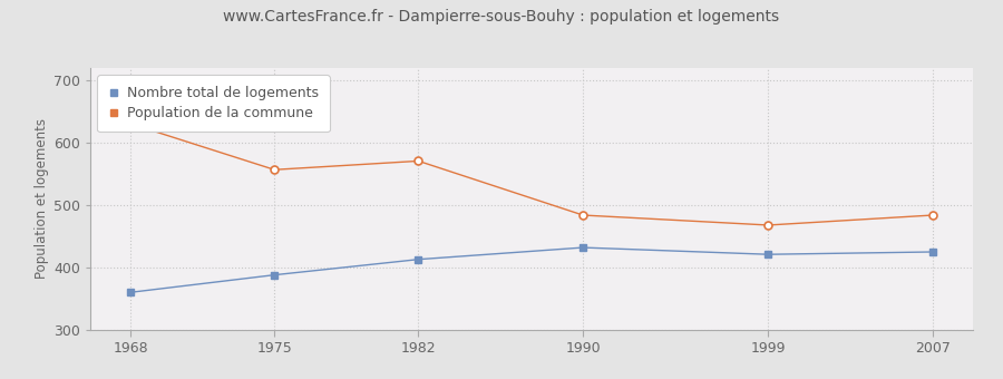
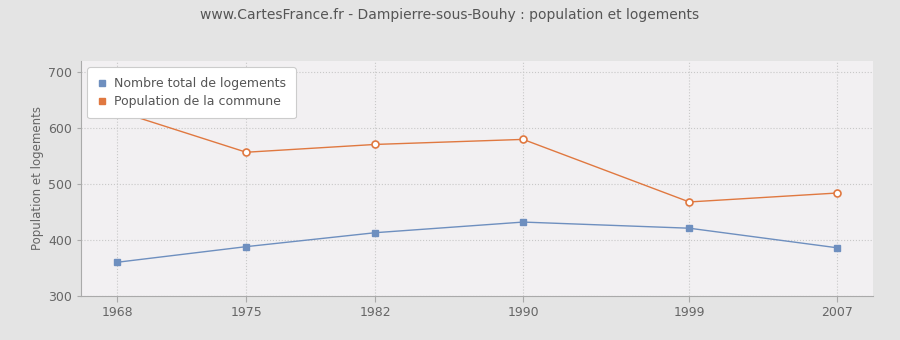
Population de la commune/1990: 484 -> 580
Nombre total de logements/2007: 425 -> 386
